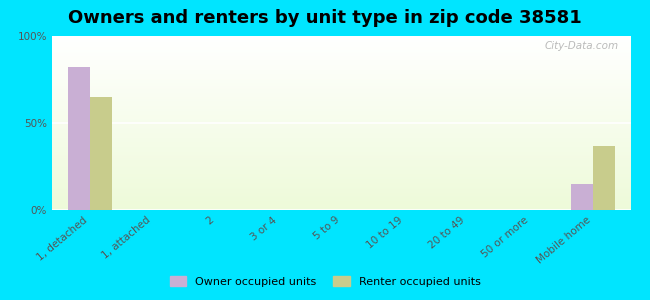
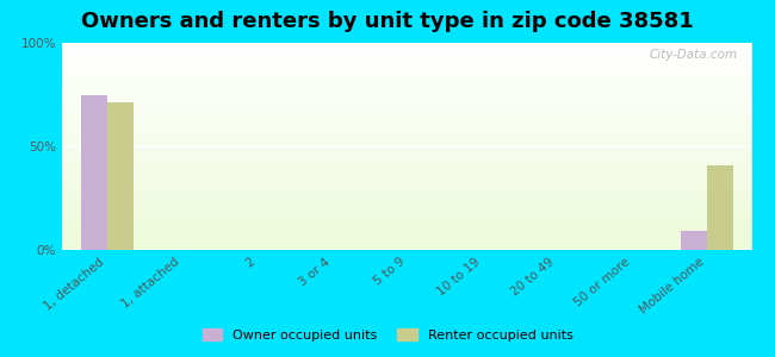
Owner occupied units/1, detached: 82% -> 75%
Renter occupied units/1, detached: 65% -> 71%
Owner occupied units/Mobile home: 15% -> 9%
Renter occupied units/Mobile home: 37% -> 41%
